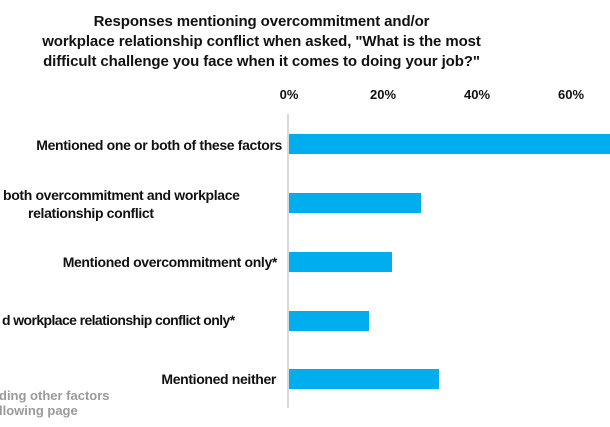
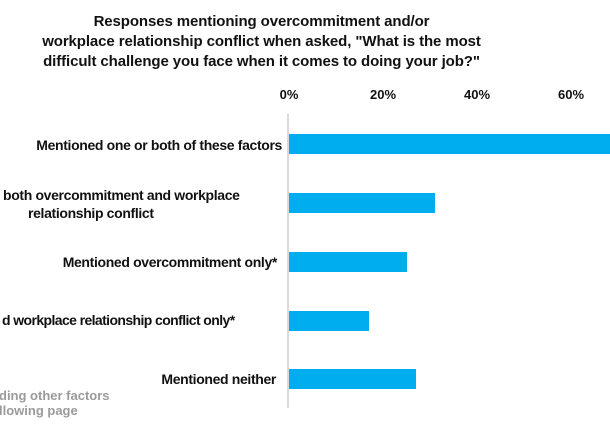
both overcommitment and workplace relationship conflict: 28% -> 31%
Mentioned overcommitment only*: 22% -> 25%
Mentioned neither: 32% -> 27%
